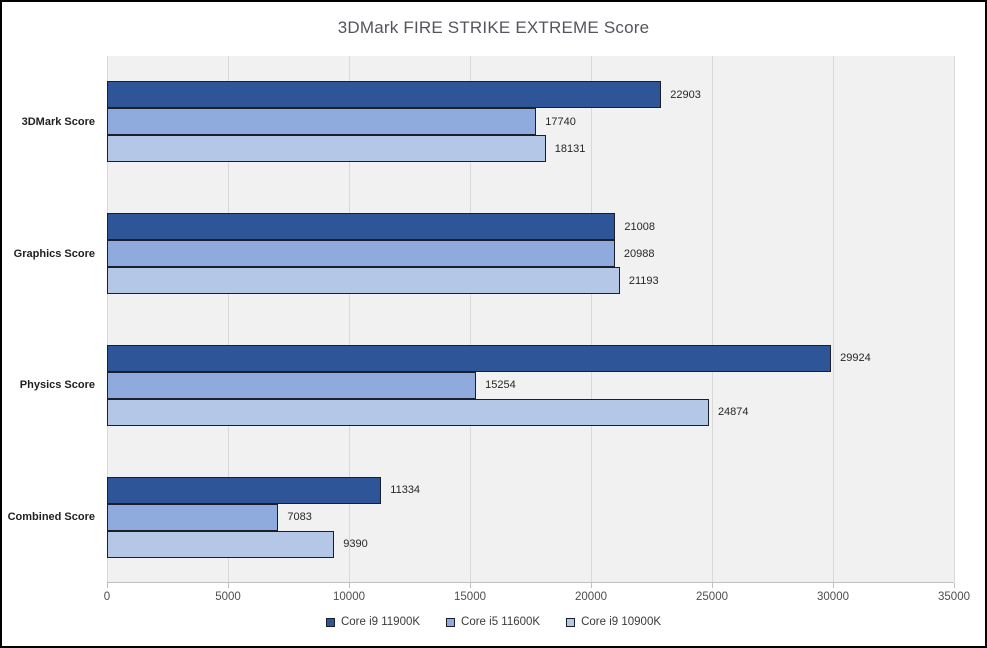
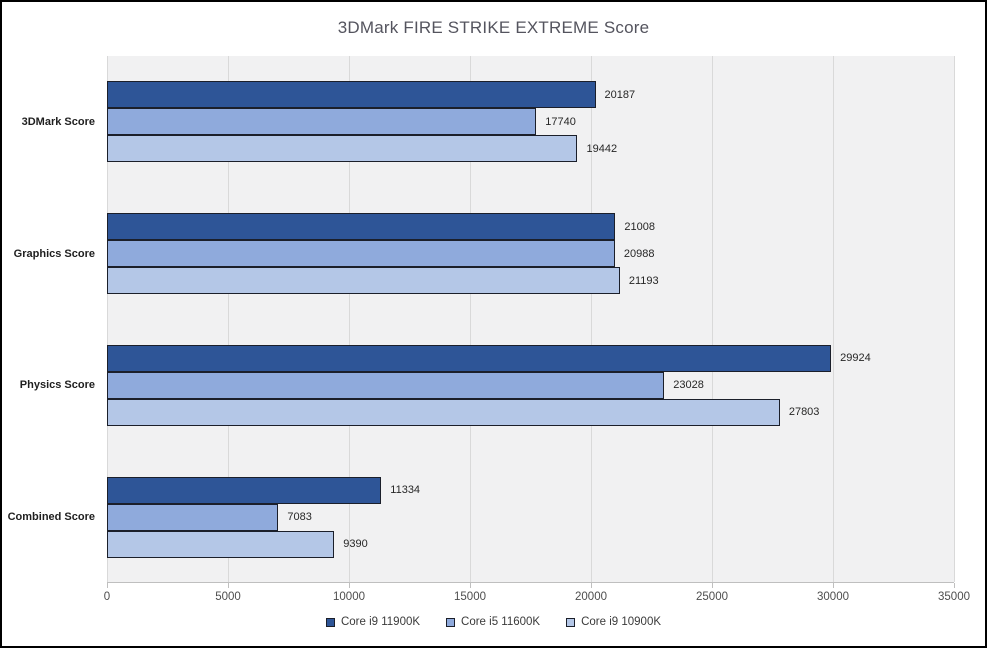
Core i9 11900K/3DMark Score: 22903 -> 20187
Core i9 10900K/3DMark Score: 18131 -> 19442
Core i5 11600K/Physics Score: 15254 -> 23028
Core i9 10900K/Physics Score: 24874 -> 27803
